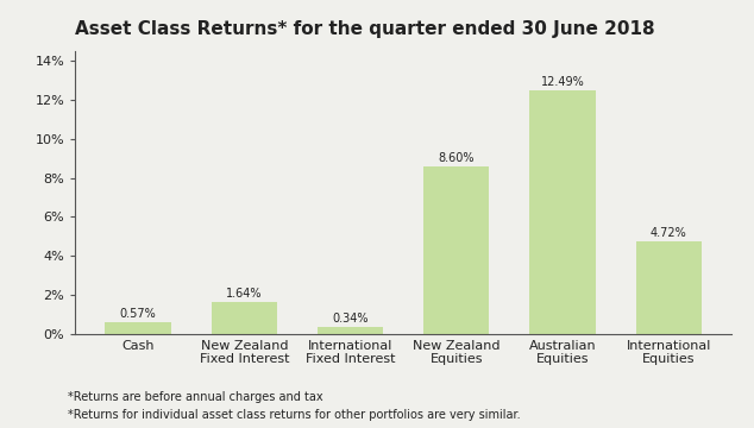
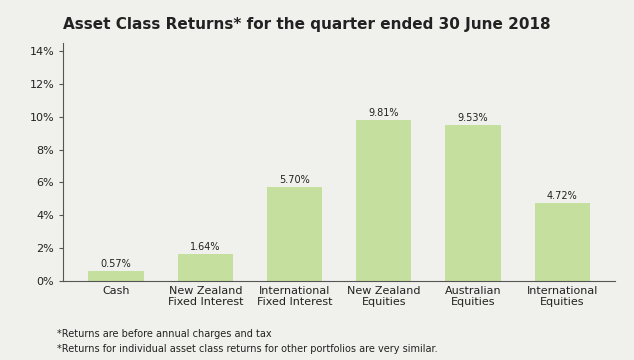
International Fixed Interest: 0.34% -> 5.70%
New Zealand Equities: 8.60% -> 9.81%
Australian Equities: 12.49% -> 9.53%
